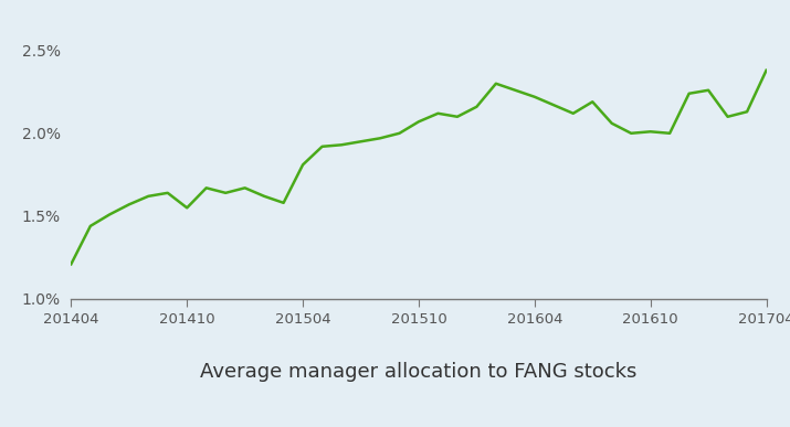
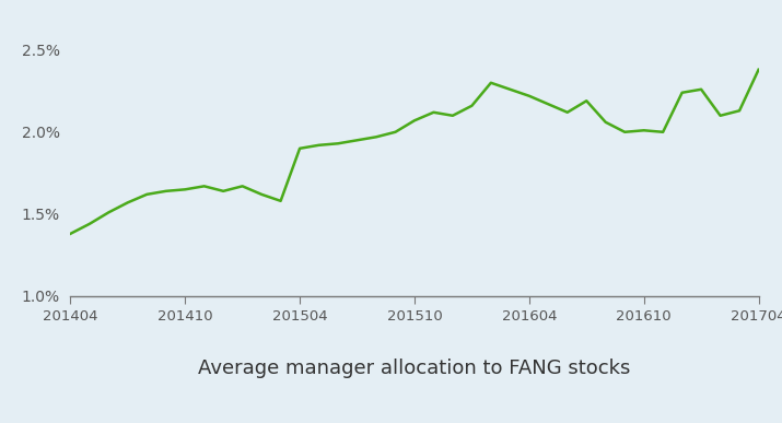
201404: 1.21% -> 1.38%
201410: 1.55% -> 1.65%
201504: 1.81% -> 1.90%
